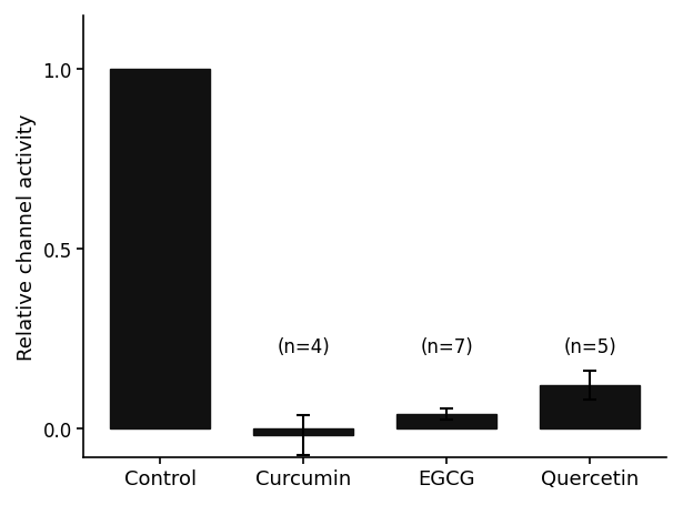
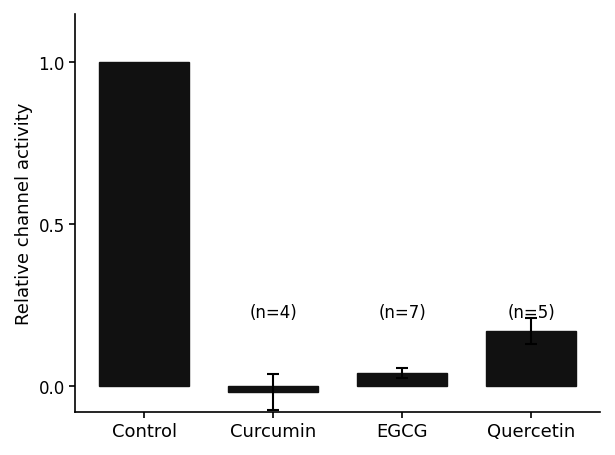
Quercetin: 0.12 -> 0.17
